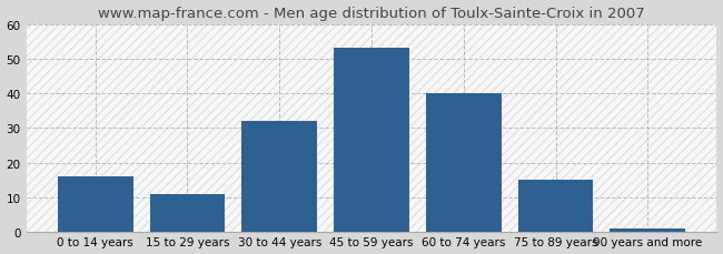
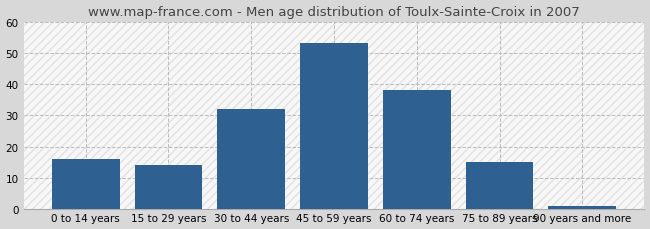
15 to 29 years: 11 -> 14
60 to 74 years: 40 -> 38
